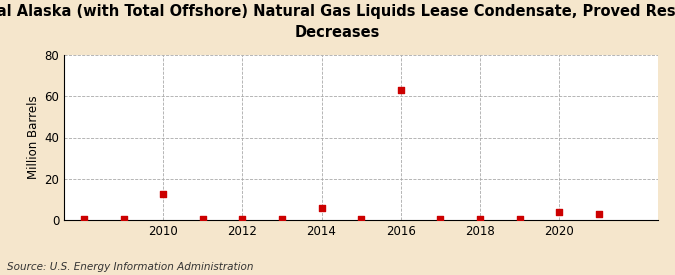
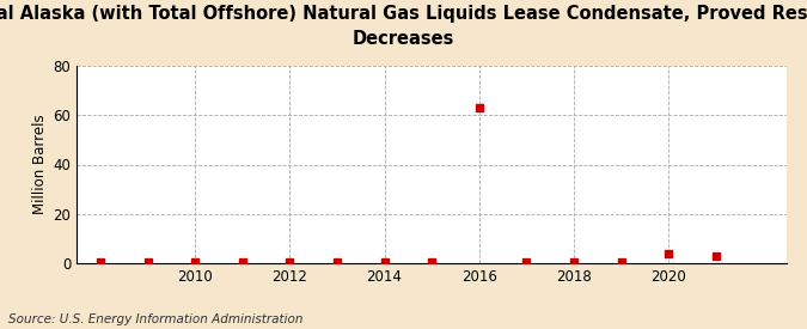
2010: 12.5 -> 0.3
2014: 6.0 -> 0.3
